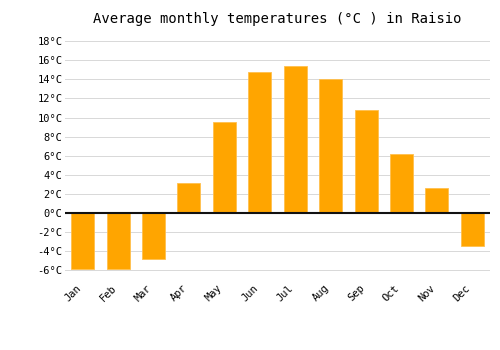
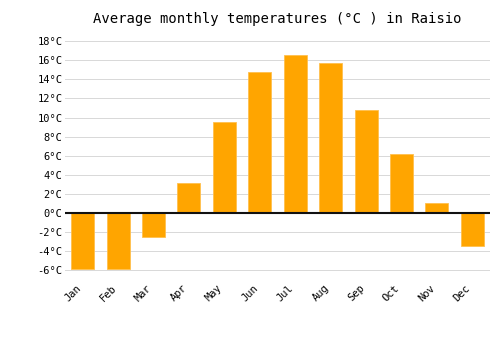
Mar: -4.8°C -> -2.5°C
Jul: 15.4°C -> 16.5°C
Aug: 14.0°C -> 15.7°C
Nov: 2.6°C -> 1.1°C
